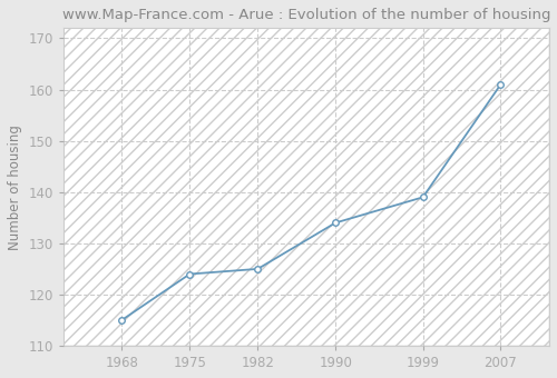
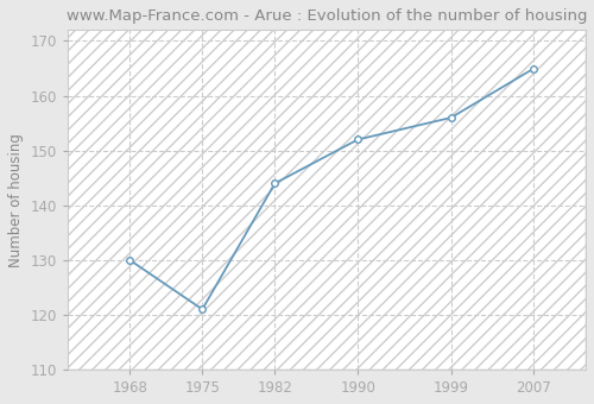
1968: 115 -> 130
1975: 124 -> 121
1982: 125 -> 144
1990: 134 -> 152
1999: 139 -> 156
2007: 161 -> 165
